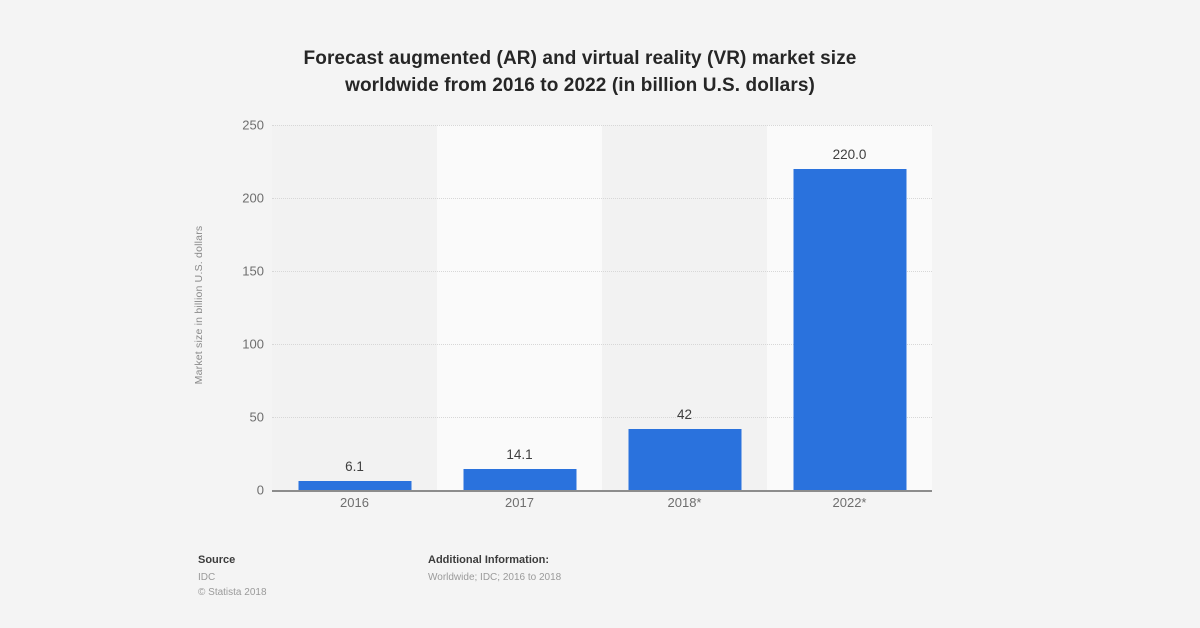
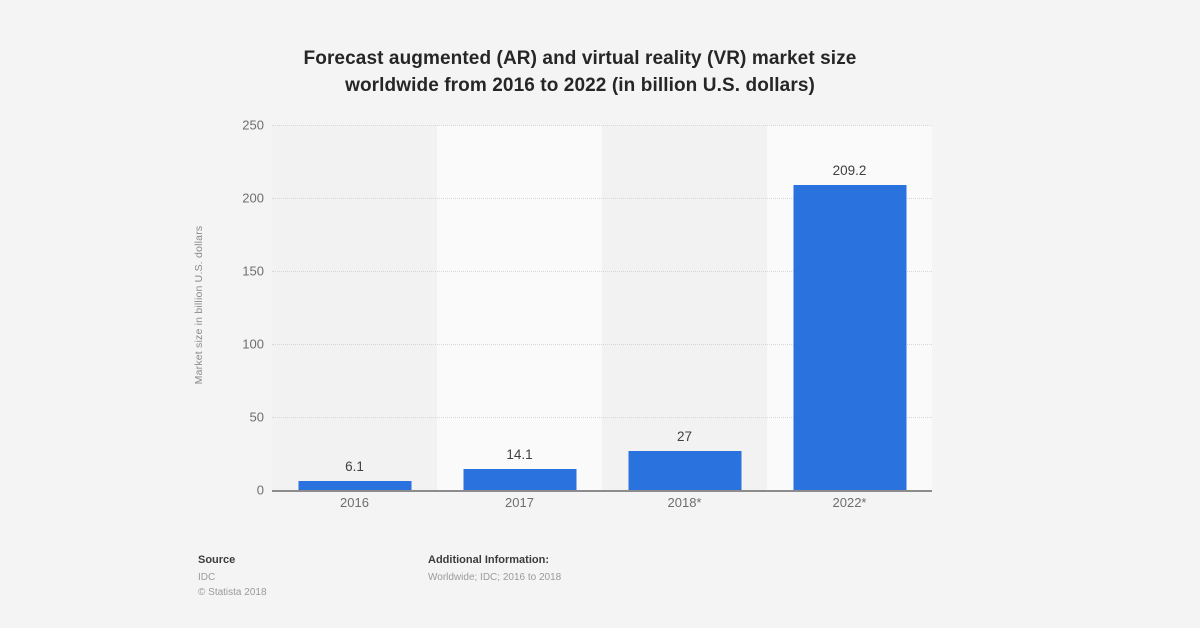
2018*: 42 -> 27
2022*: 220.0 -> 209.2
